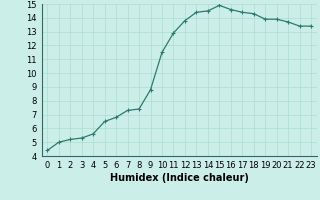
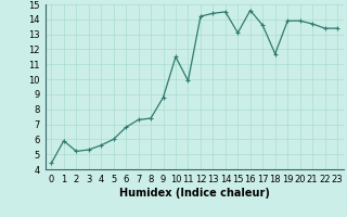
1: 5.0 -> 5.9
5: 6.5 -> 6.0
11: 12.9 -> 9.9
12: 13.8 -> 14.2
15: 14.9 -> 13.1
17: 14.4 -> 13.6
18: 14.3 -> 11.7
